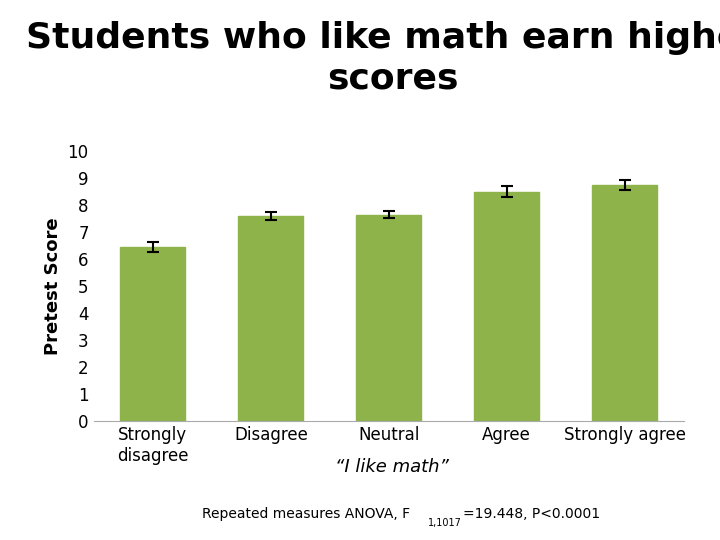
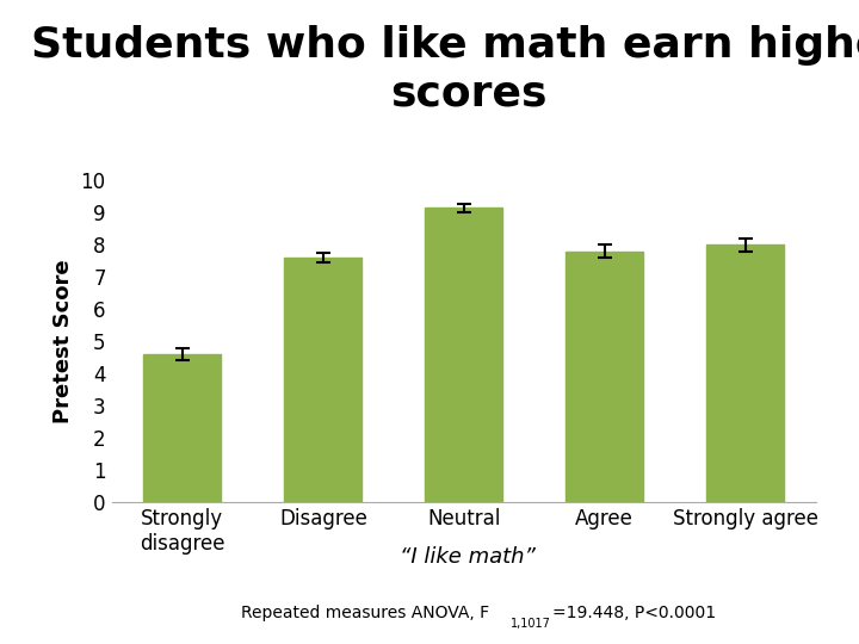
Strongly disagree: 6.45 -> 4.60
Neutral: 7.65 -> 9.15
Agree: 8.50 -> 7.80
Strongly agree: 8.75 -> 8.00
